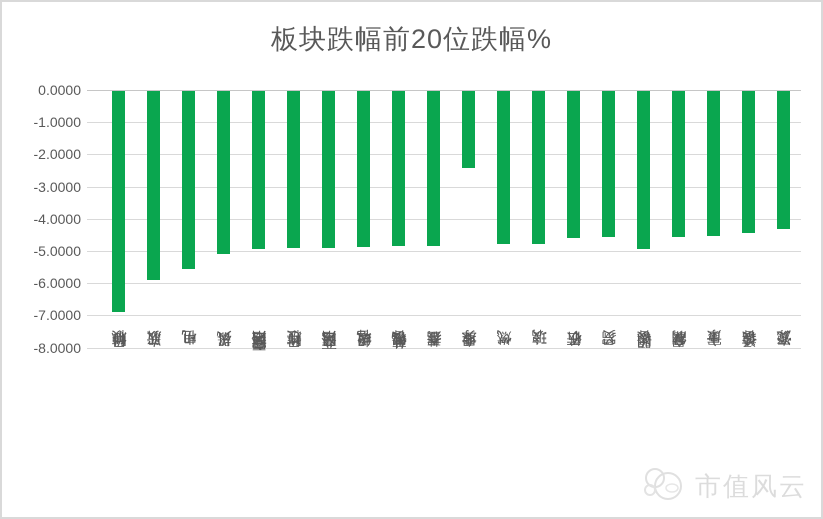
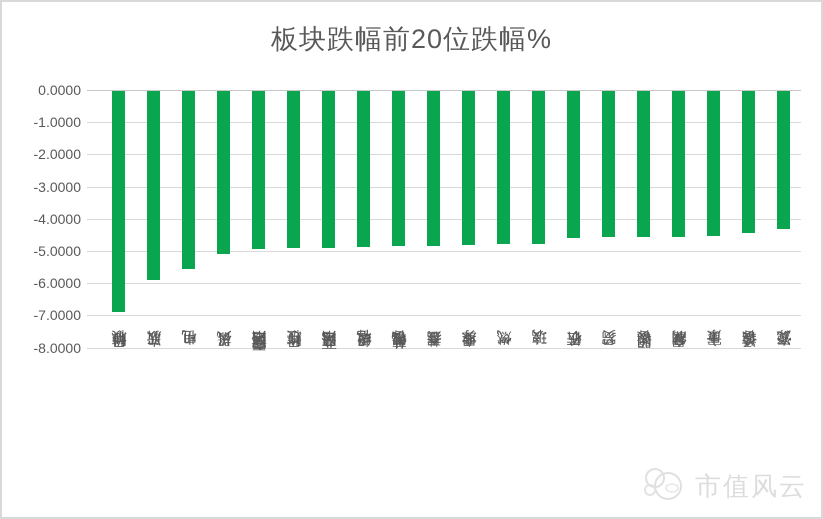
专业服务: -2.4 -> -4.8
照明设备: -4.9 -> -4.5
